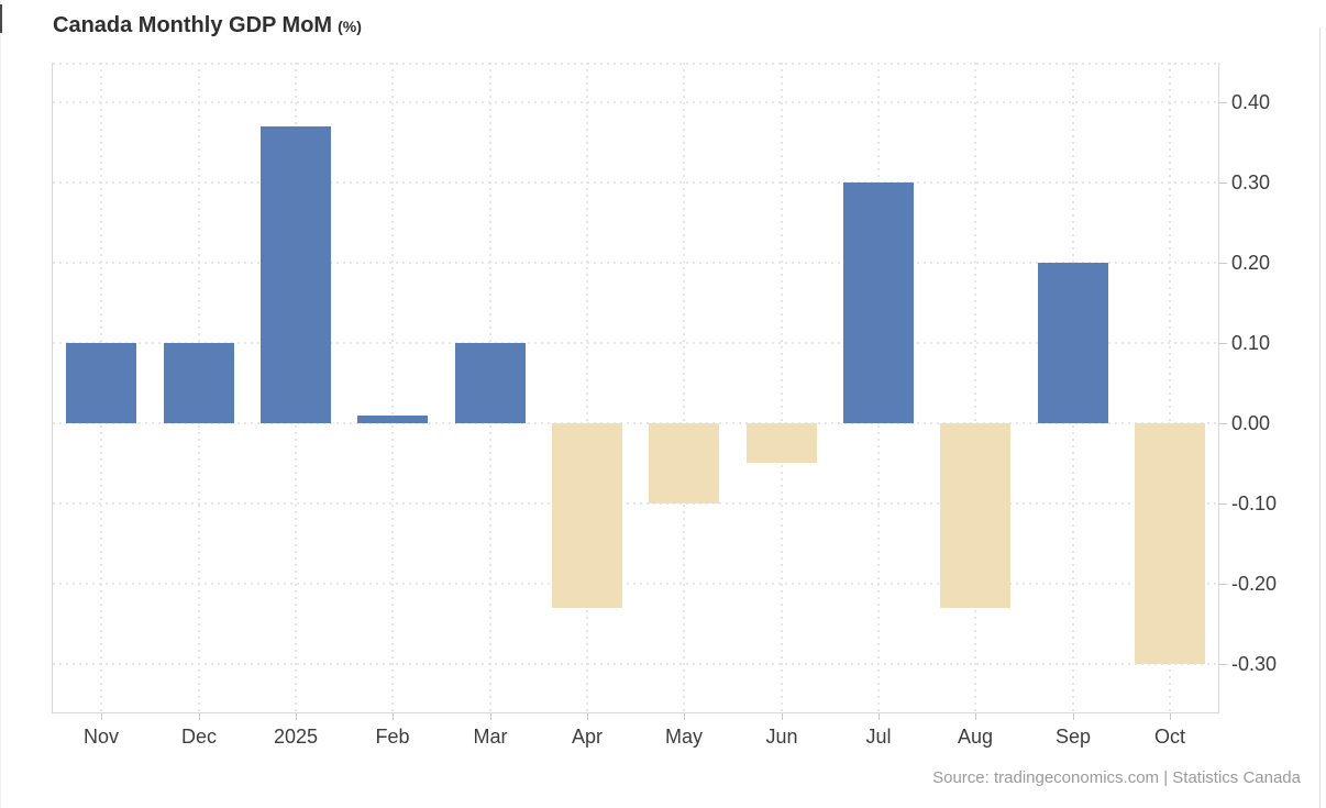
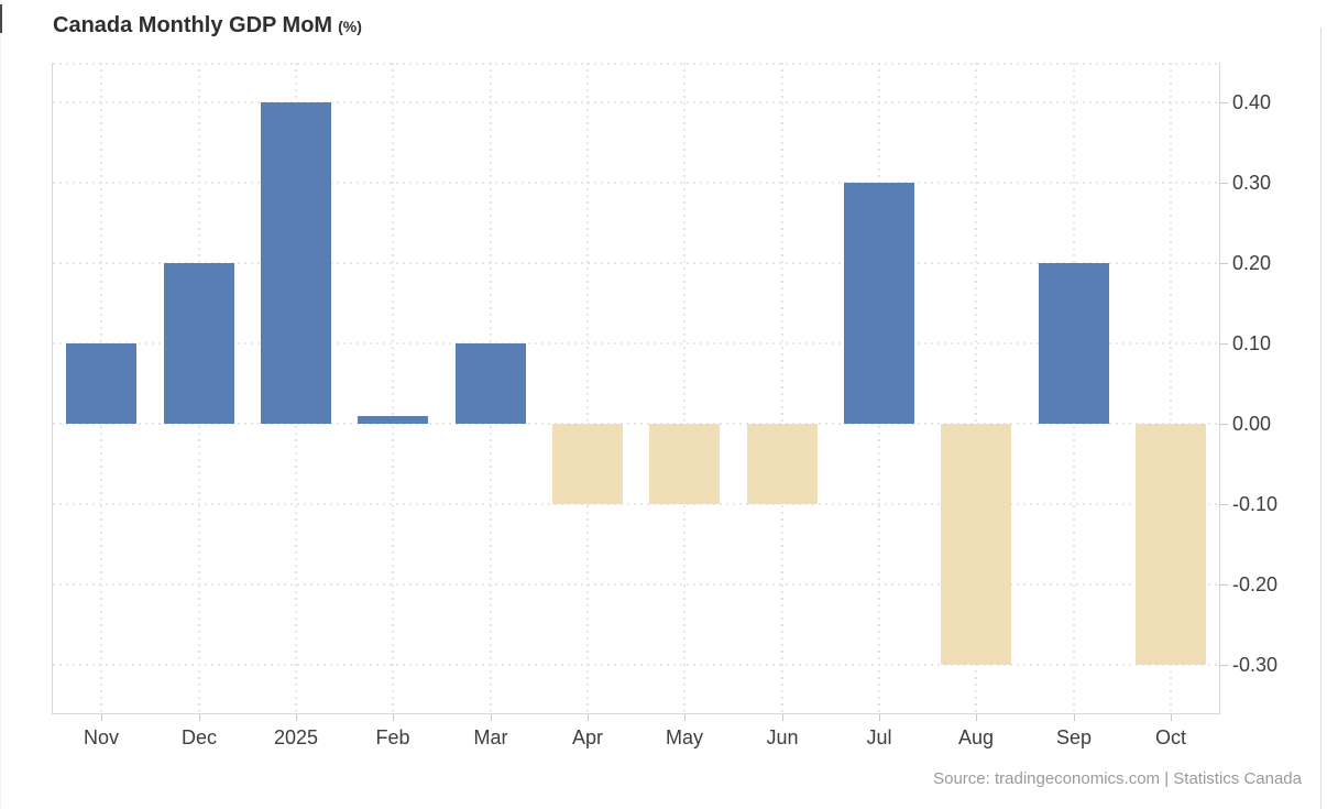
Dec: 0.10 -> 0.20
2025: 0.37 -> 0.40
Apr: -0.23 -> -0.10
Jun: -0.05 -> -0.10
Aug: -0.23 -> -0.30
